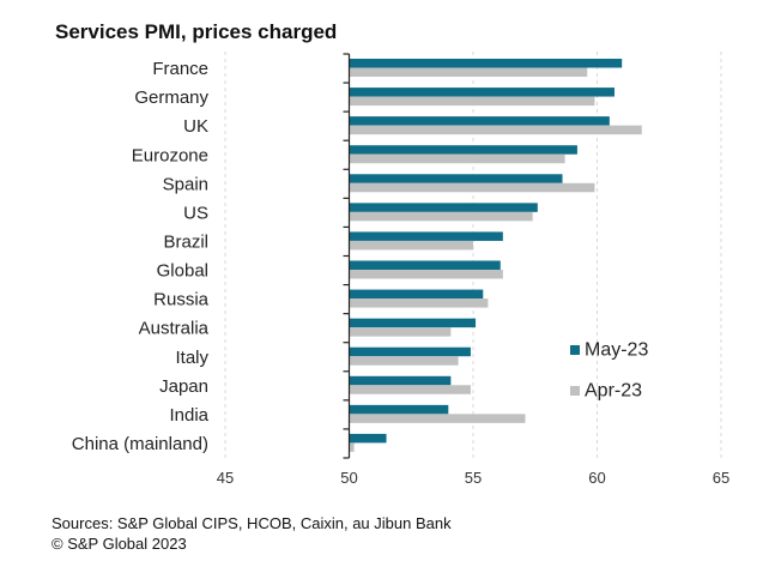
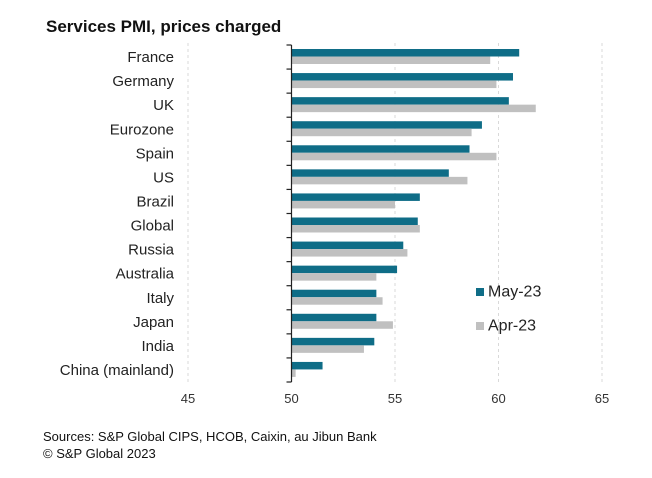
Apr-23/US: 57.4 -> 58.5
May-23/Italy: 54.9 -> 54.1
Apr-23/India: 57.1 -> 53.5
